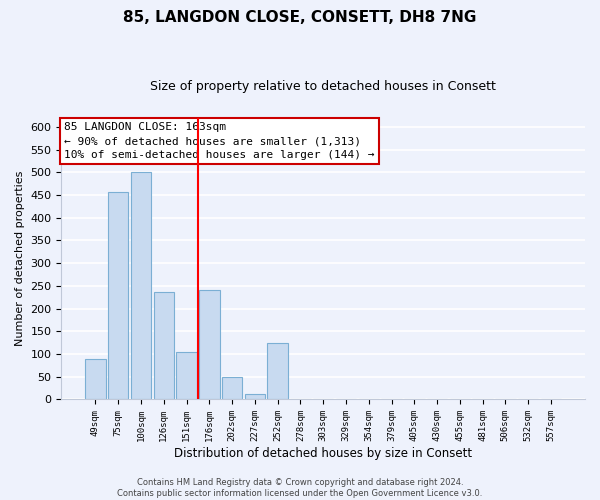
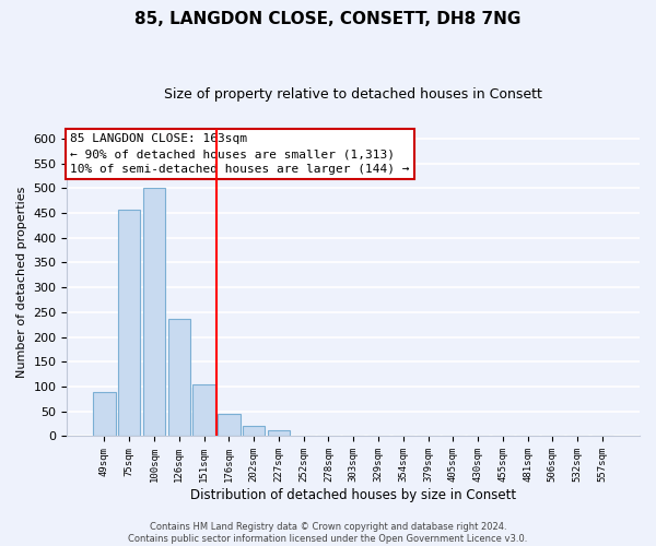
176sqm: 240 -> 45
202sqm: 50 -> 20
252sqm: 125 -> 2
